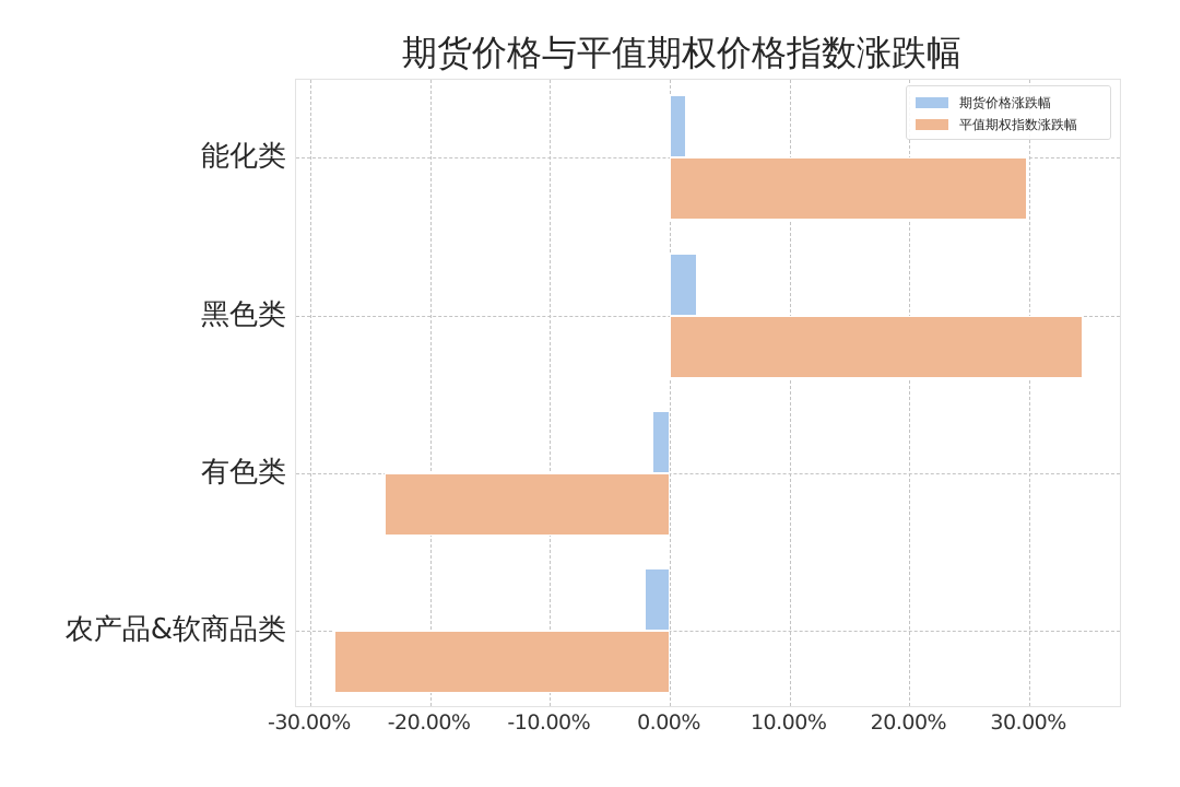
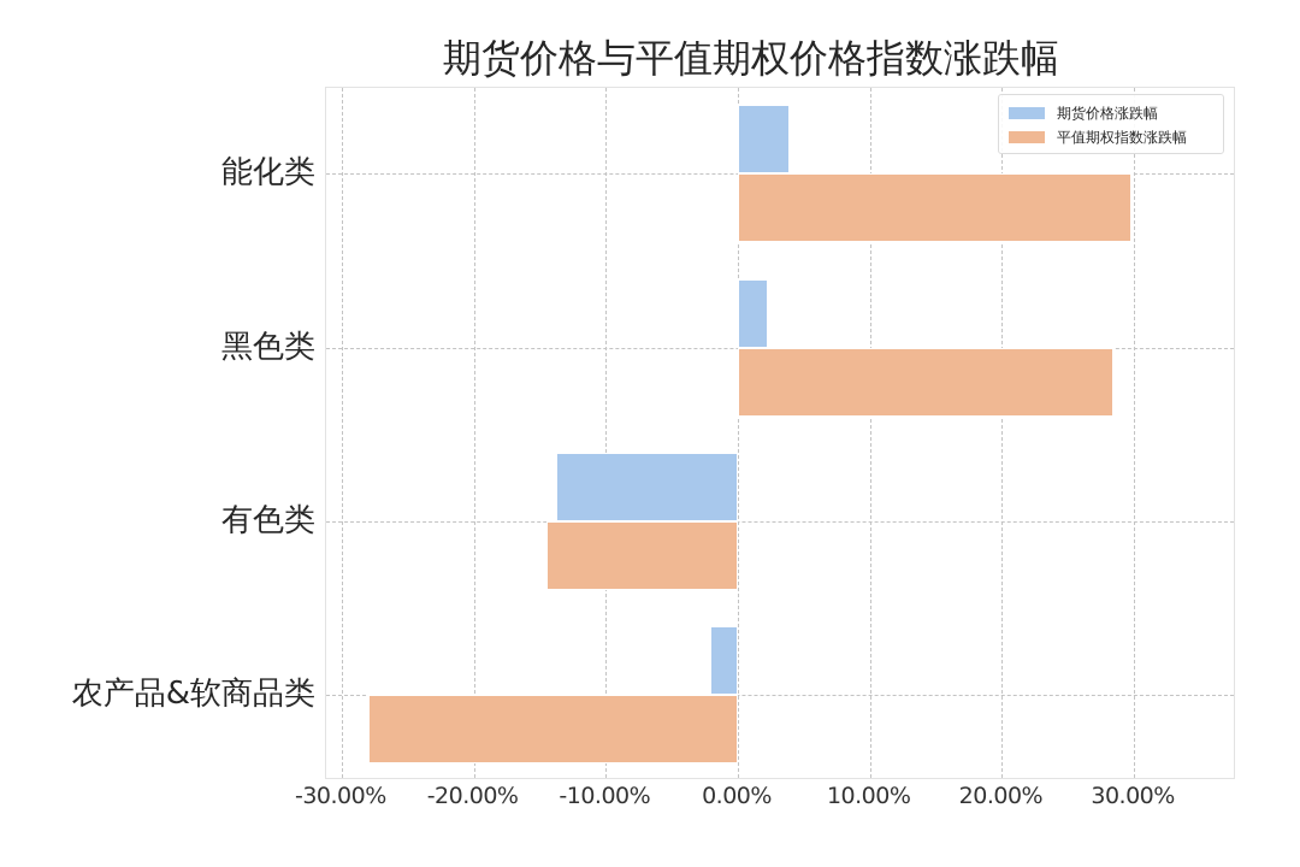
期货价格涨跌幅/能化类: 1.4% -> 3.9%
平值期权指数涨跌幅/黑色类: 34.5% -> 28.4%
期货价格涨跌幅/有色类: -1.5% -> -13.8%
平值期权指数涨跌幅/有色类: -23.8% -> -14.5%
